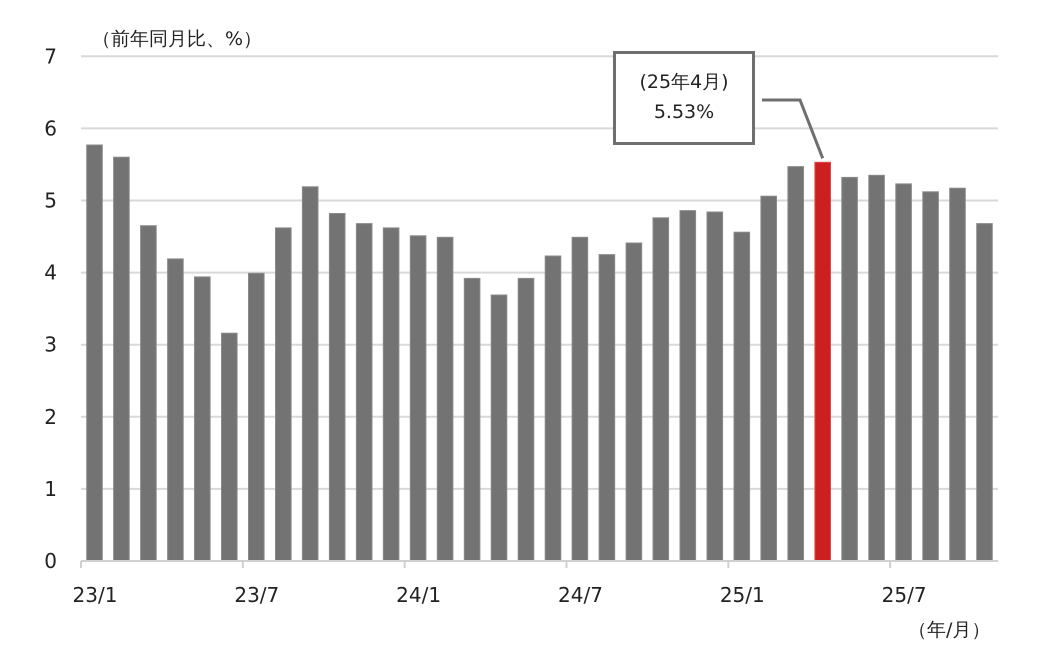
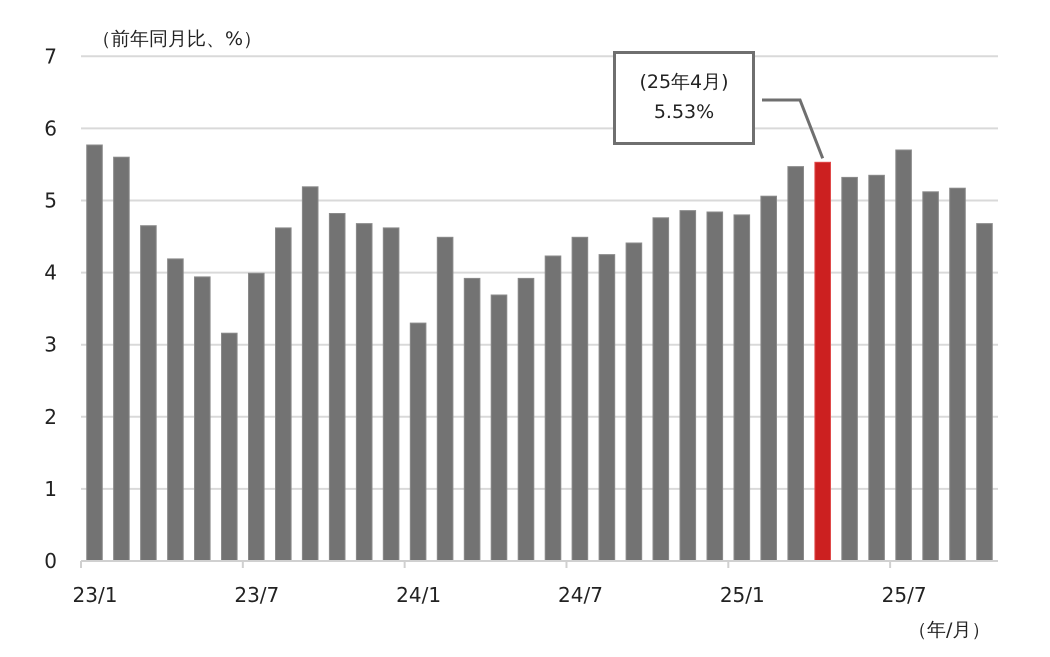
24/1: 4.5 -> 3.3
25/1: 4.6 -> 4.8
25/7: 5.2 -> 5.7
